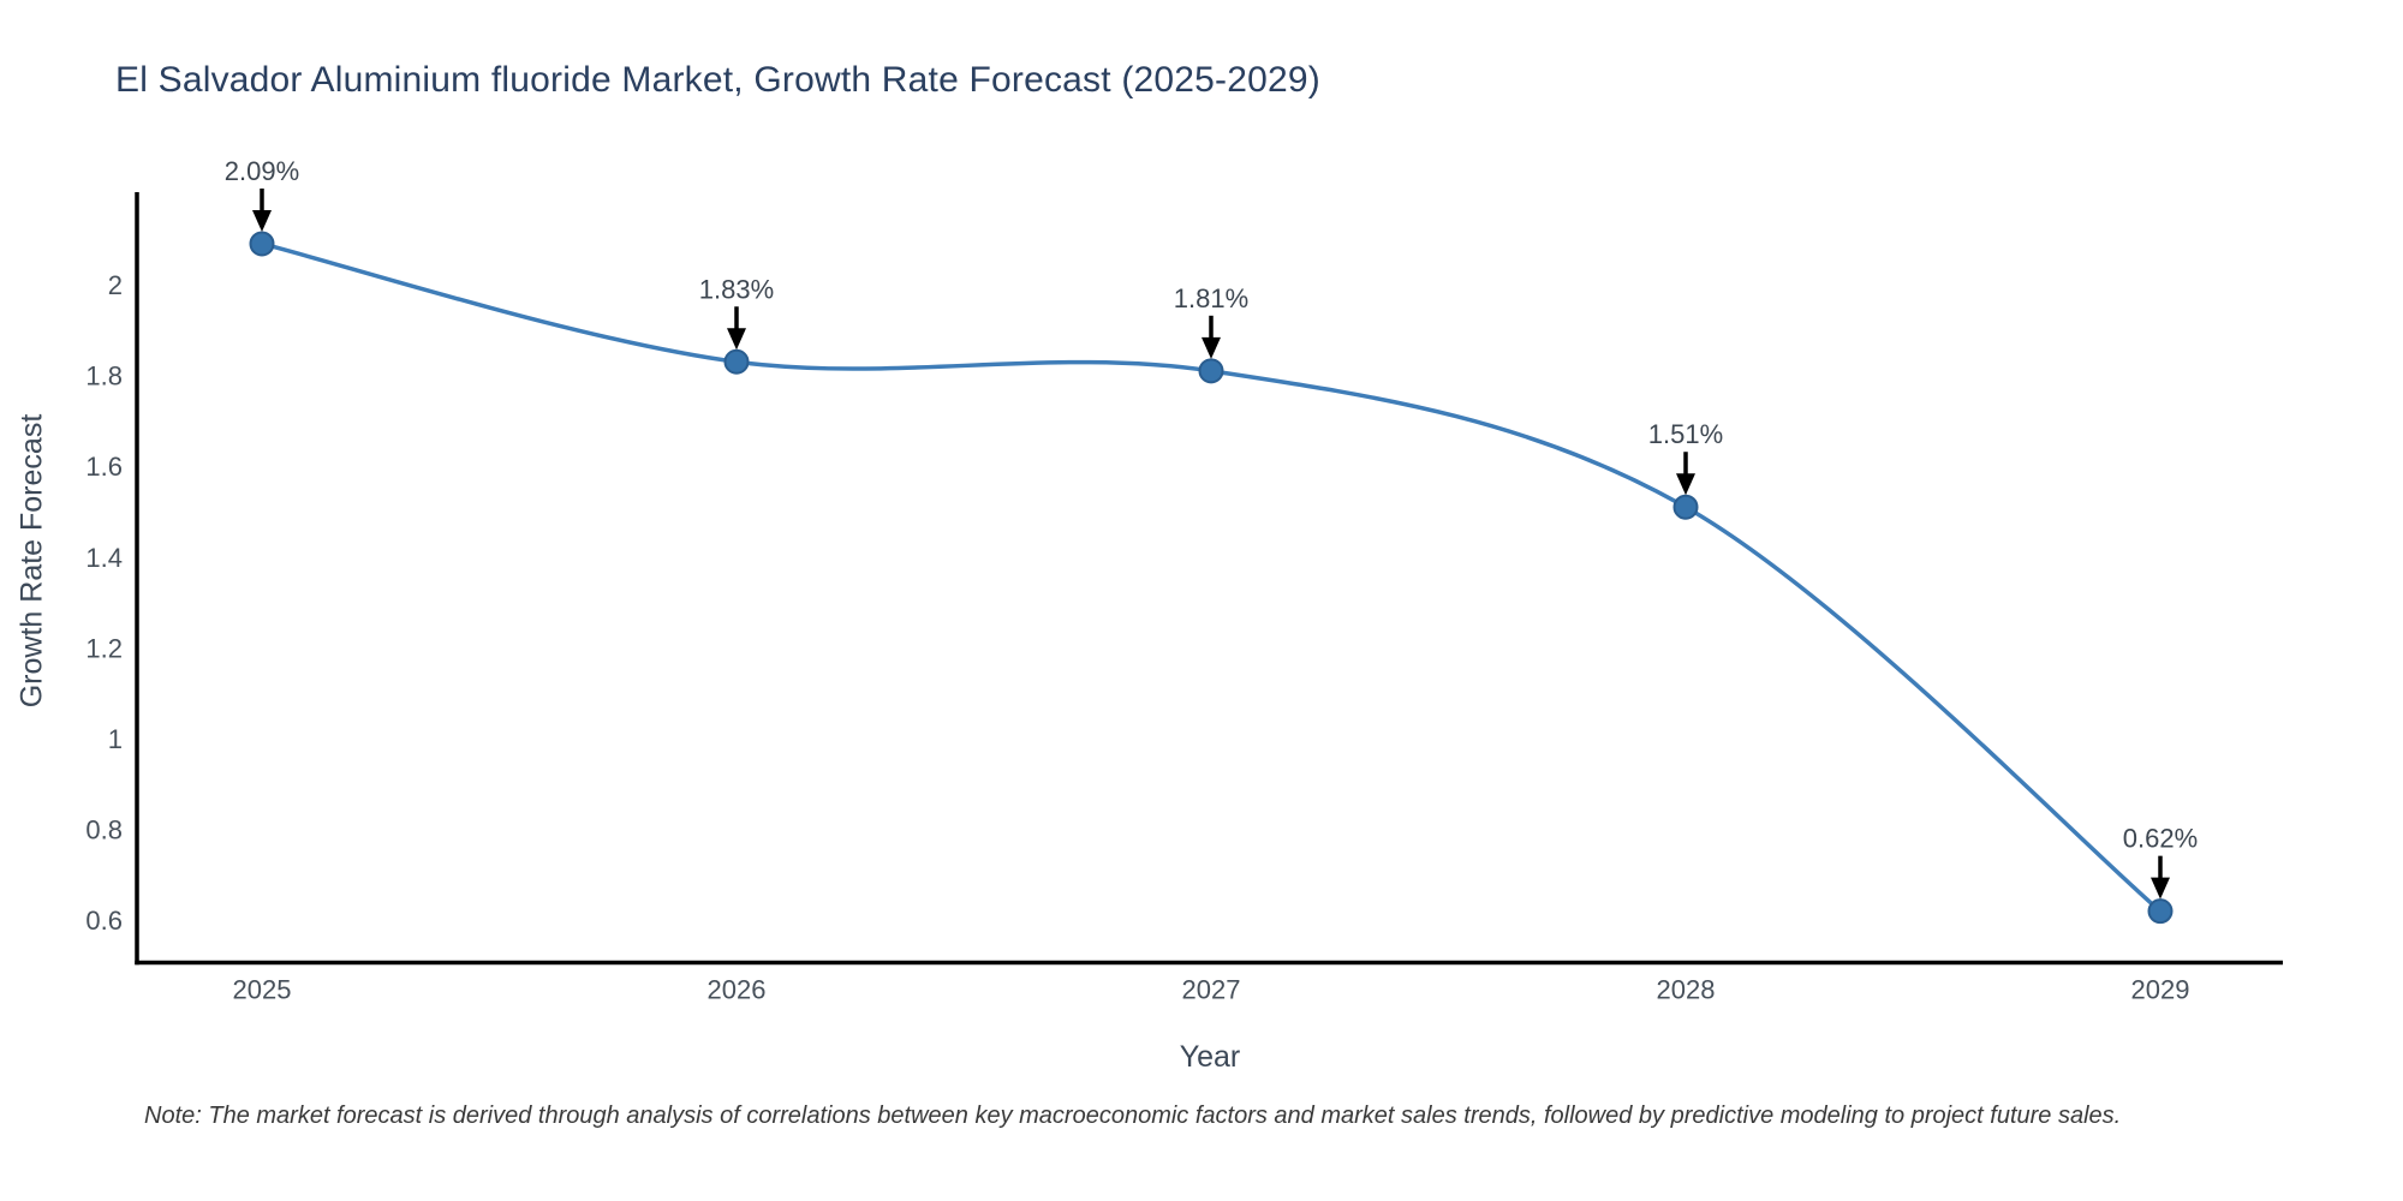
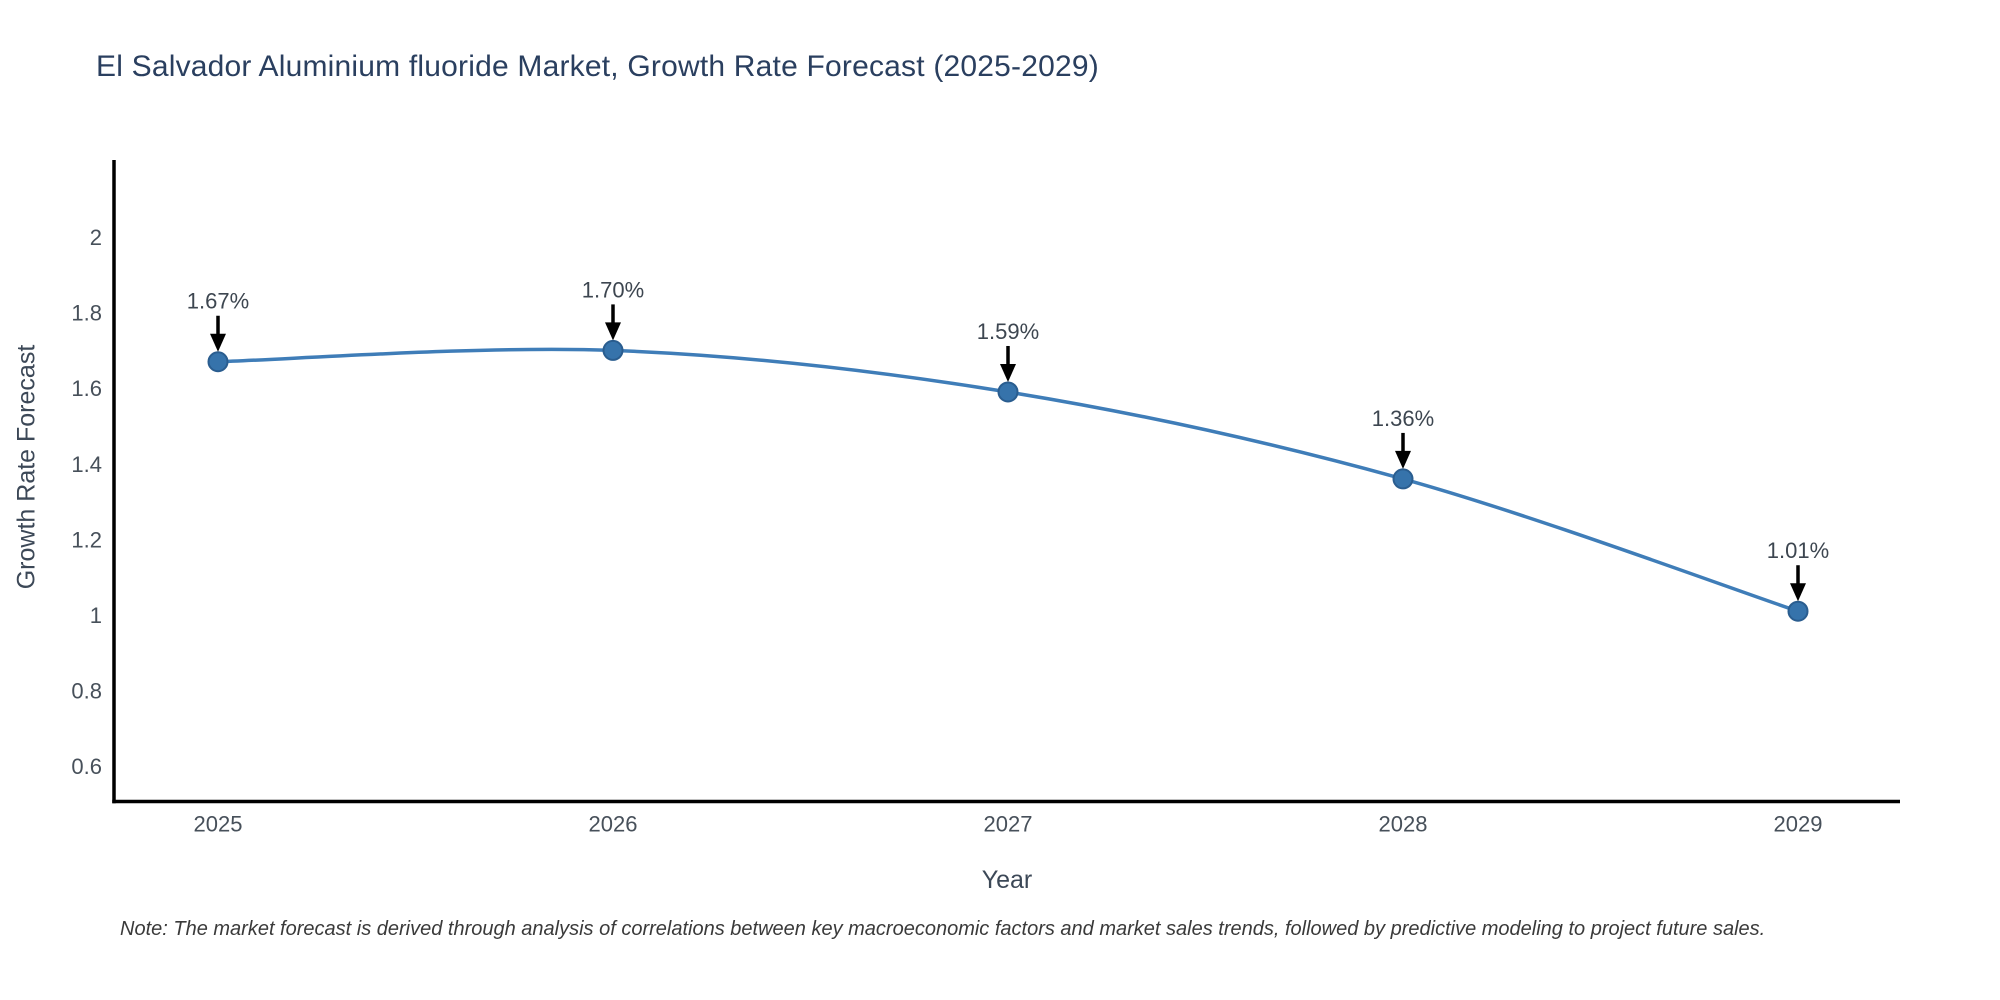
2025: 2.09% -> 1.67%
2026: 1.83% -> 1.70%
2027: 1.81% -> 1.59%
2028: 1.51% -> 1.36%
2029: 0.62% -> 1.01%
